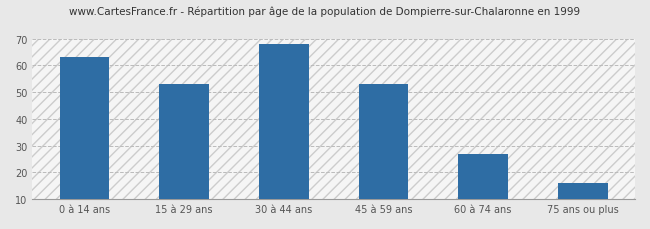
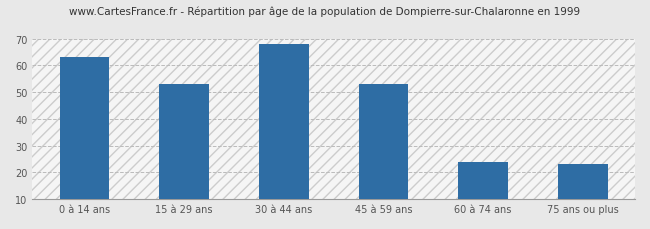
60 à 74 ans: 27 -> 24
75 ans ou plus: 16 -> 23
